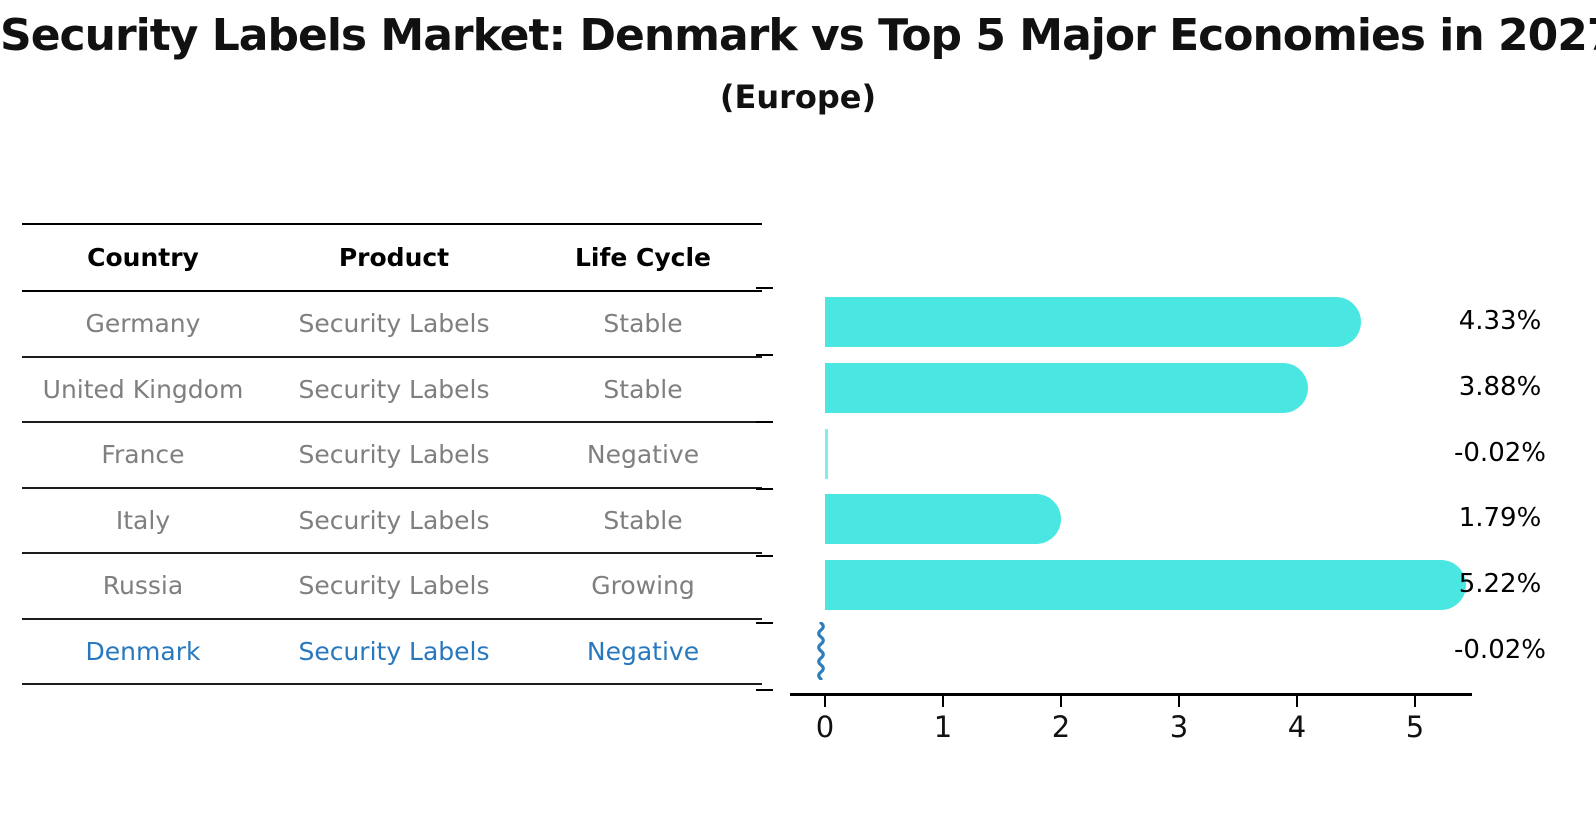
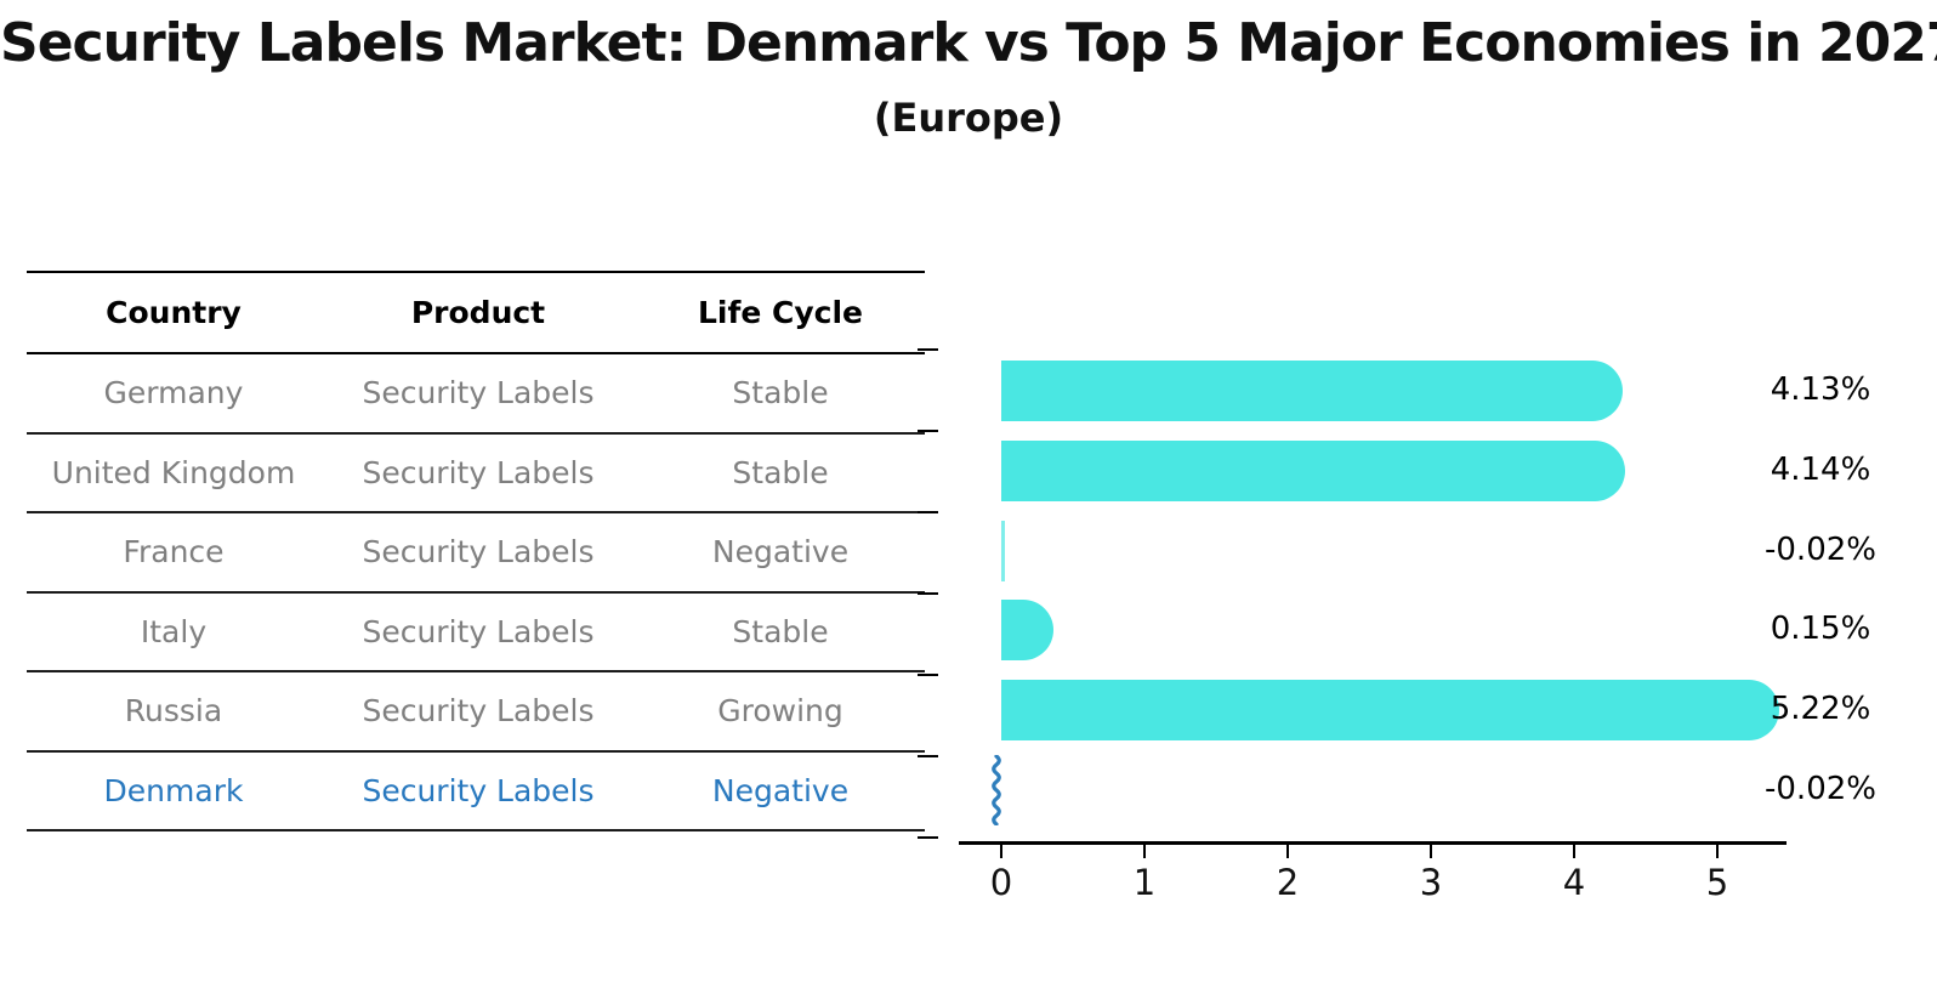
Germany: 4.33% -> 4.13%
United Kingdom: 3.88% -> 4.14%
Italy: 1.79% -> 0.15%
